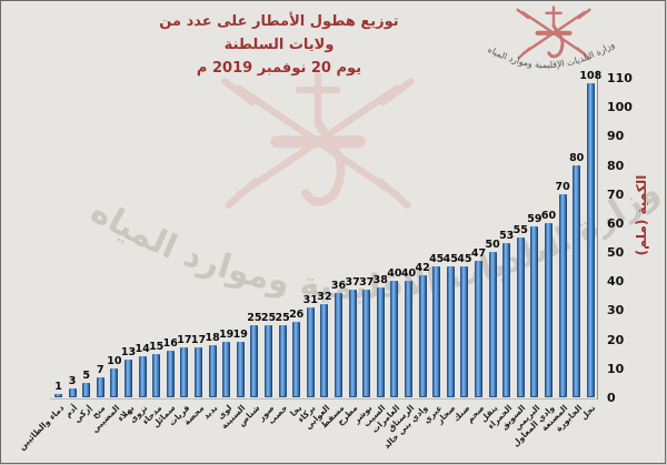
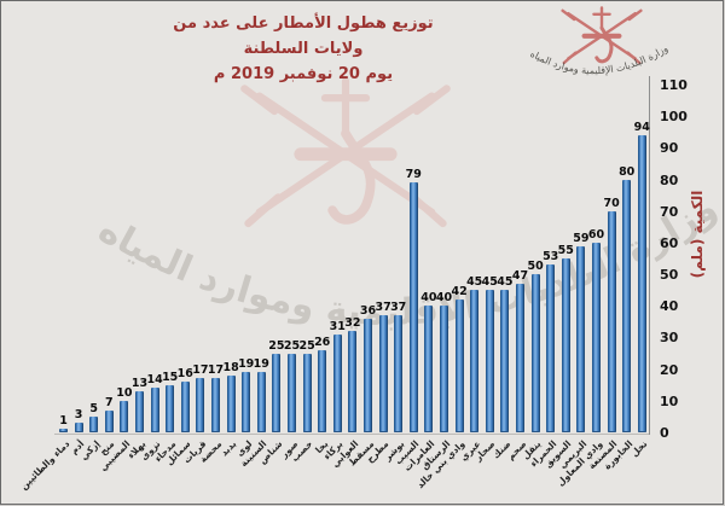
السيب: 38 -> 79
نخل: 108 -> 94
